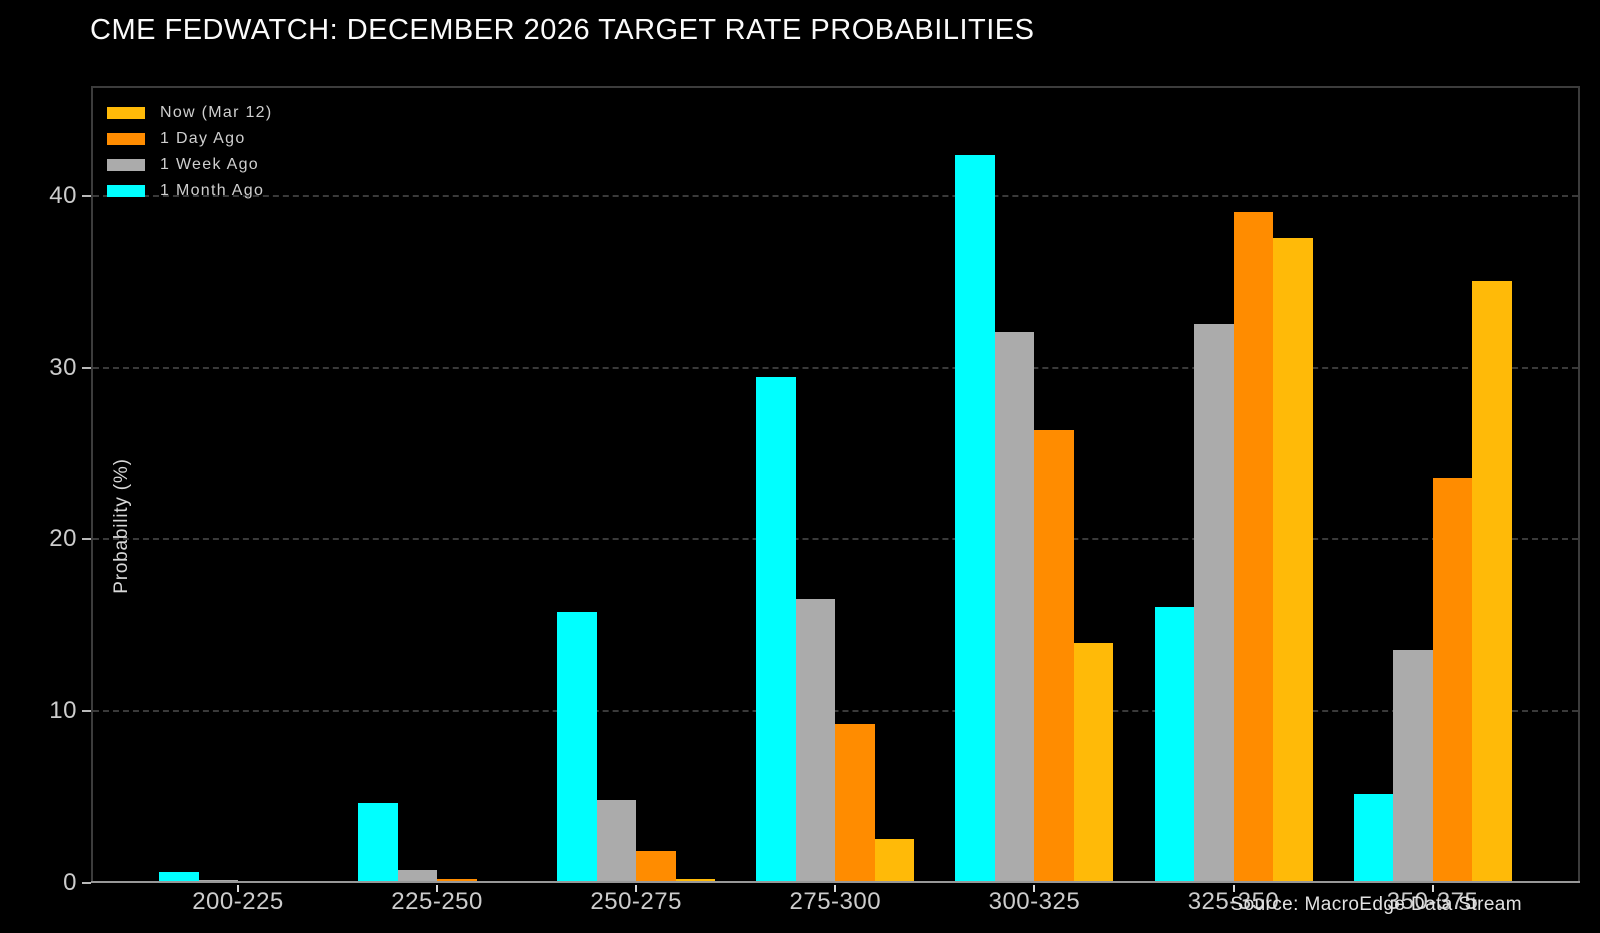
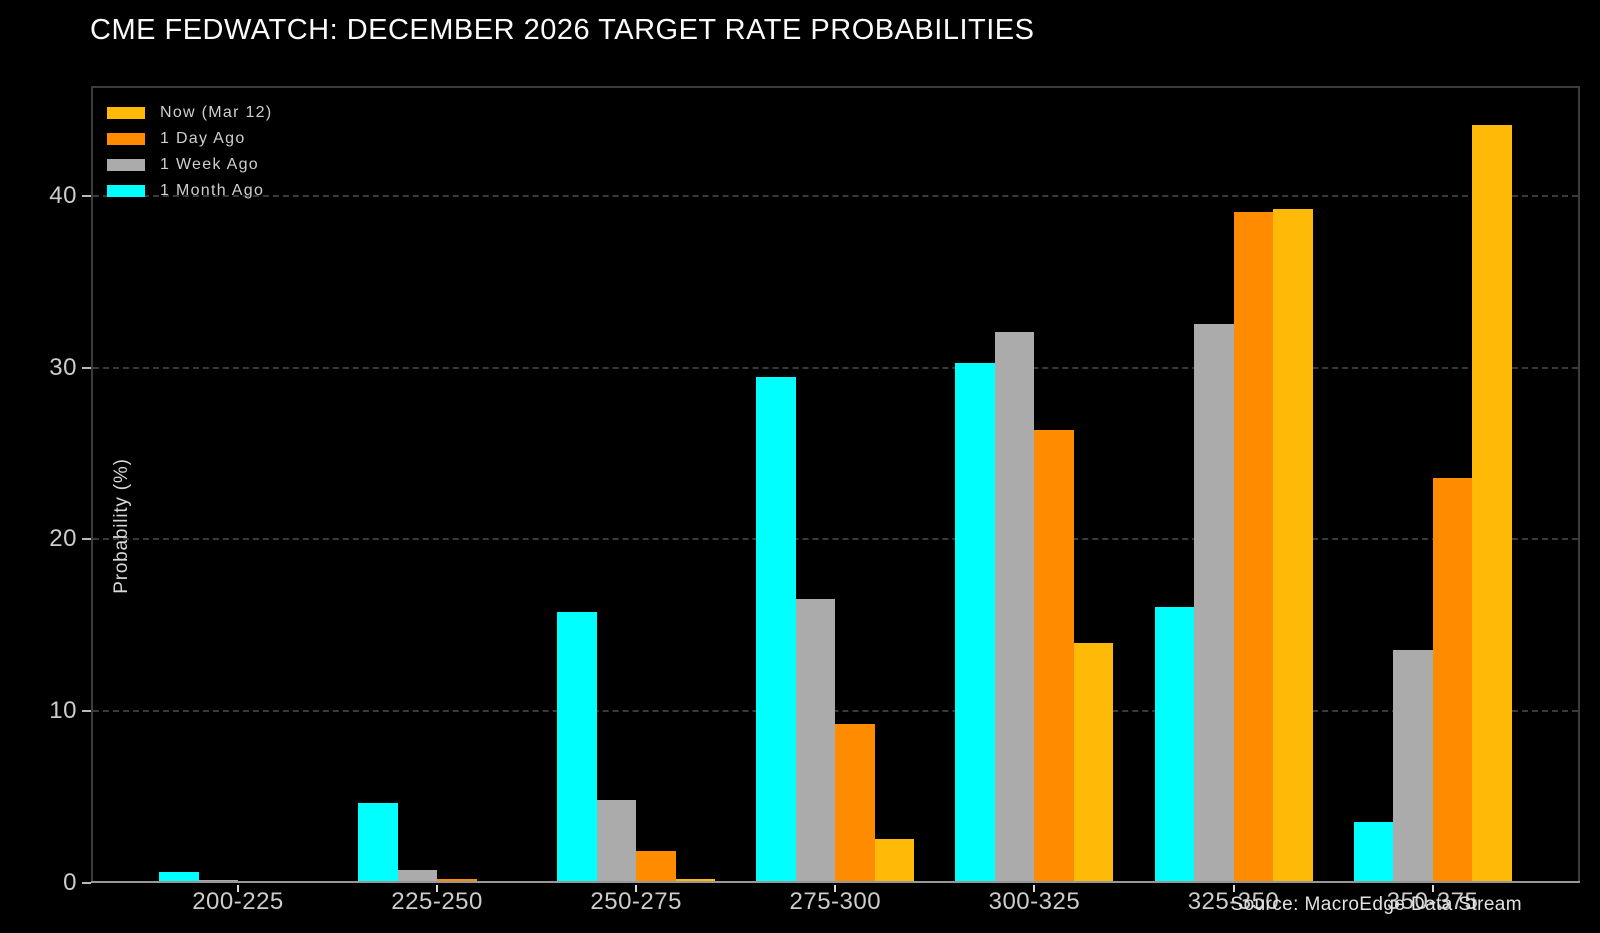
1 Month Ago/300-325: 42.3 -> 30.2
Now (Mar 12)/325-350: 37.5 -> 39.2
Now (Mar 12)/350-375: 35.0 -> 44.1
1 Month Ago/350-375: 5.1 -> 3.5
